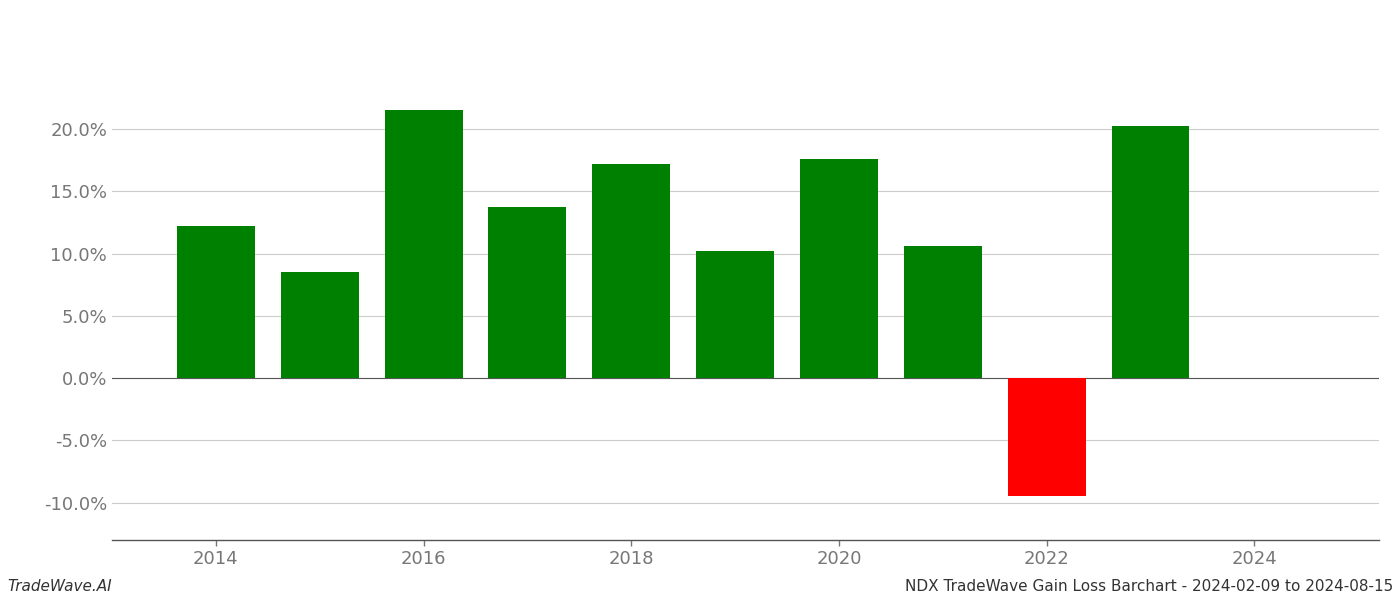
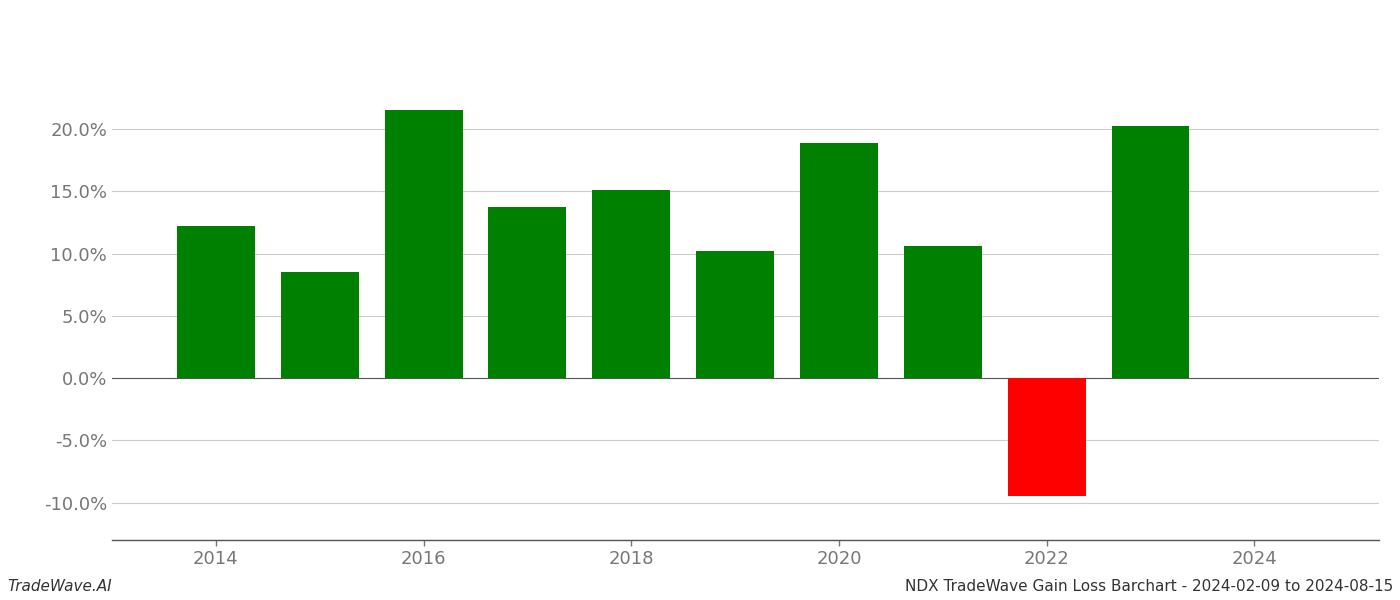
2018: 17.2% -> 15.1%
2020: 17.6% -> 18.9%
